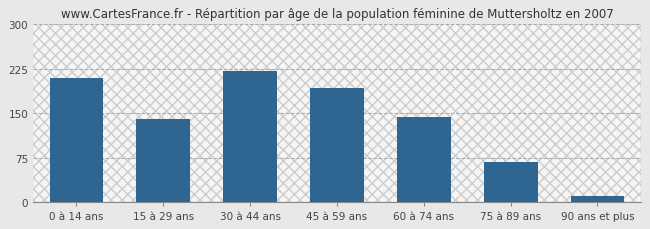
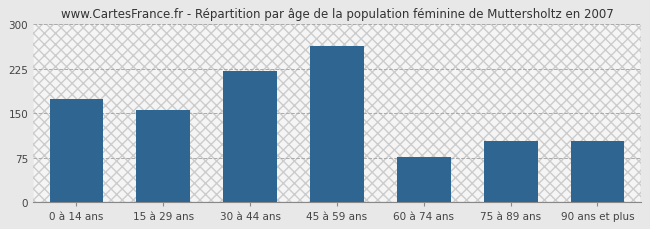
0 à 14 ans: 210 -> 174
15 à 29 ans: 140 -> 156
45 à 59 ans: 192 -> 264
60 à 74 ans: 143 -> 76
75 à 89 ans: 68 -> 104
90 ans et plus: 10 -> 104
